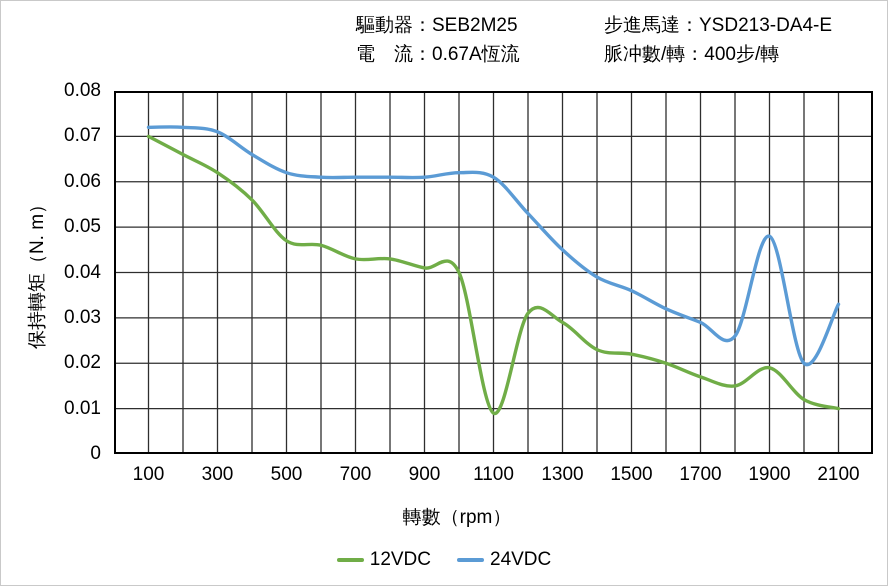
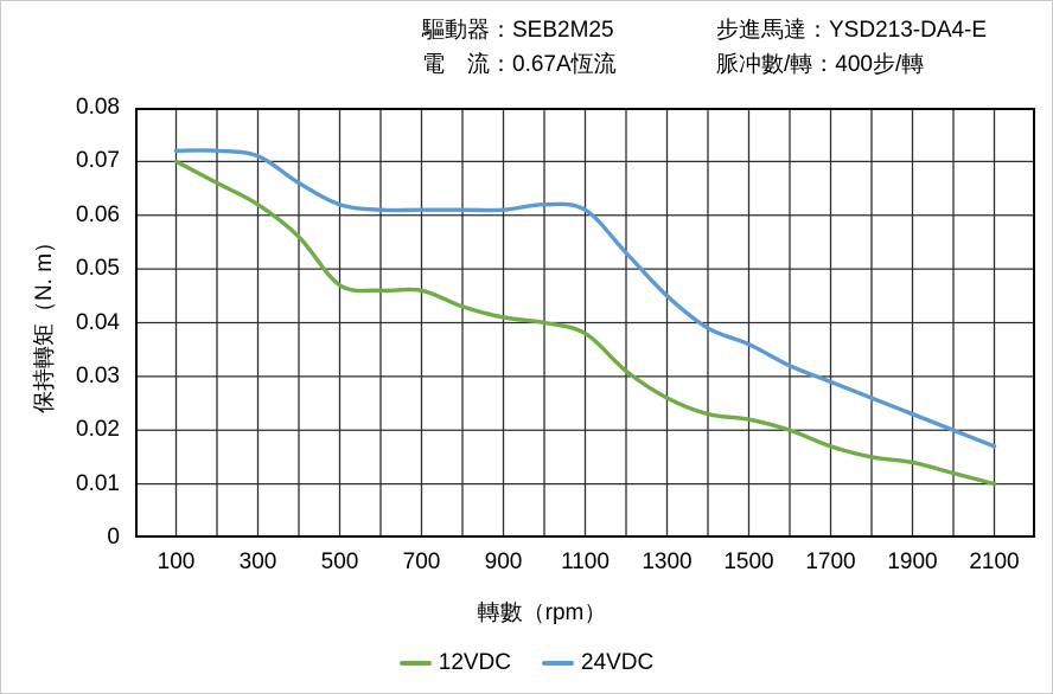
12VDC/700: 0.043 -> 0.046
12VDC/1100: 0.009 -> 0.038
12VDC/1300: 0.029 -> 0.026
12VDC/1900: 0.019 -> 0.014
24VDC/1900: 0.048 -> 0.023
24VDC/2100: 0.033 -> 0.017
